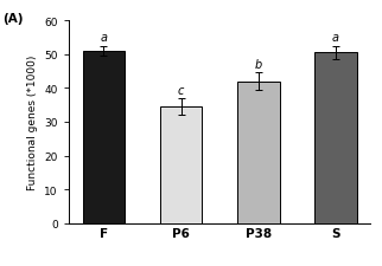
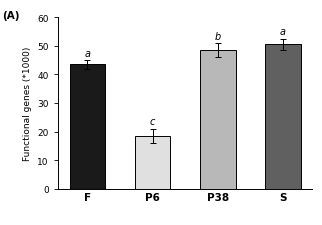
F: 51.0 -> 43.5
P6: 34.5 -> 18.5
P38: 42.0 -> 48.5
